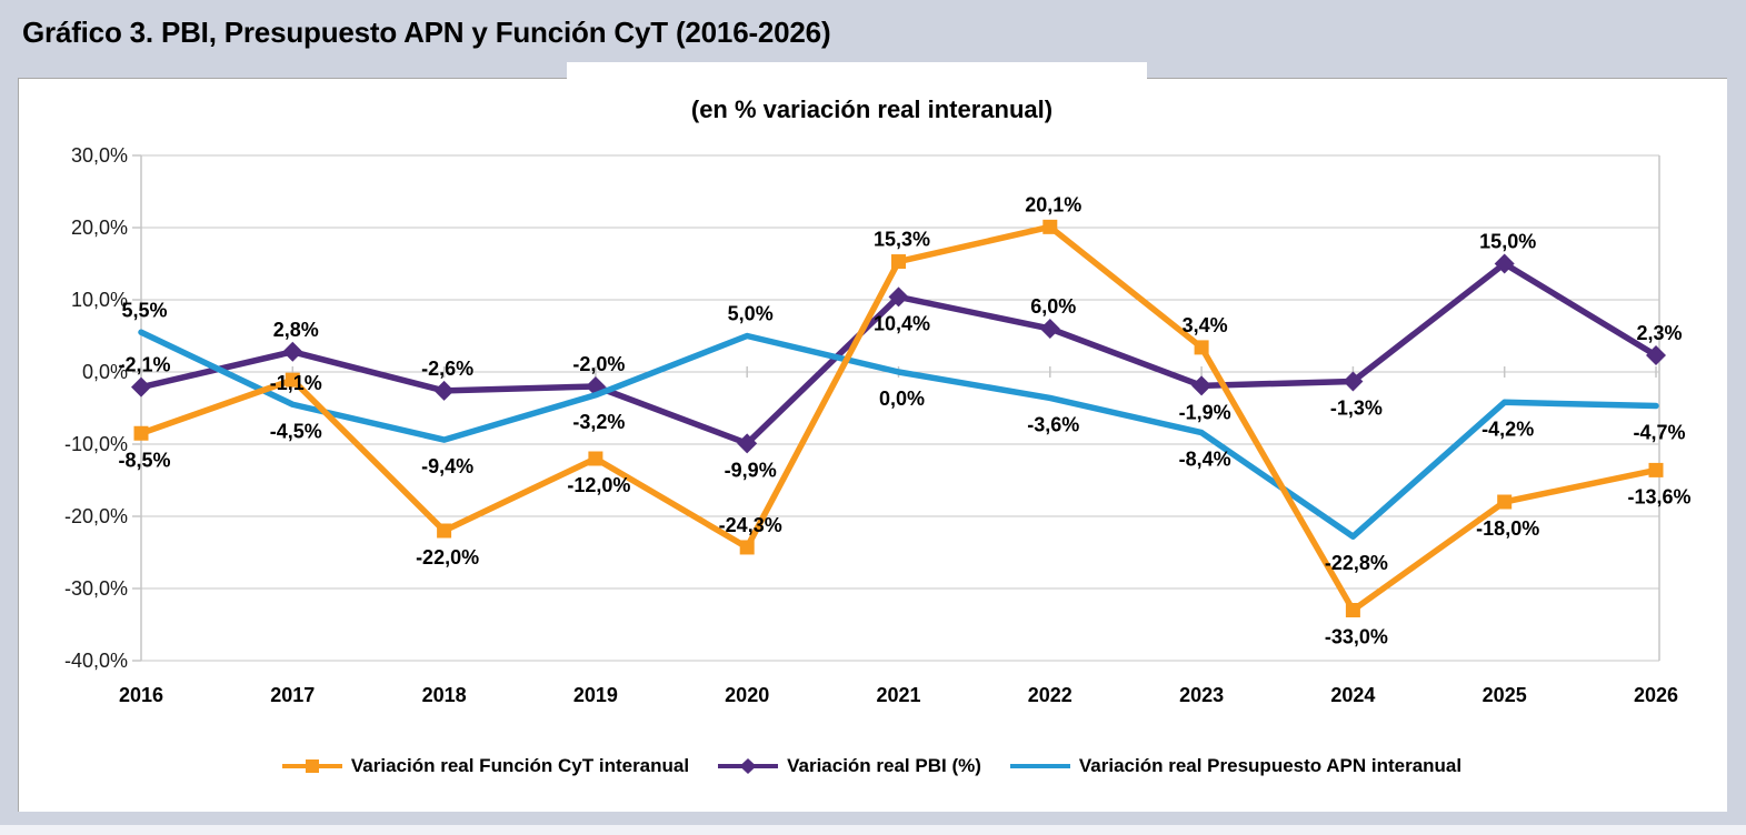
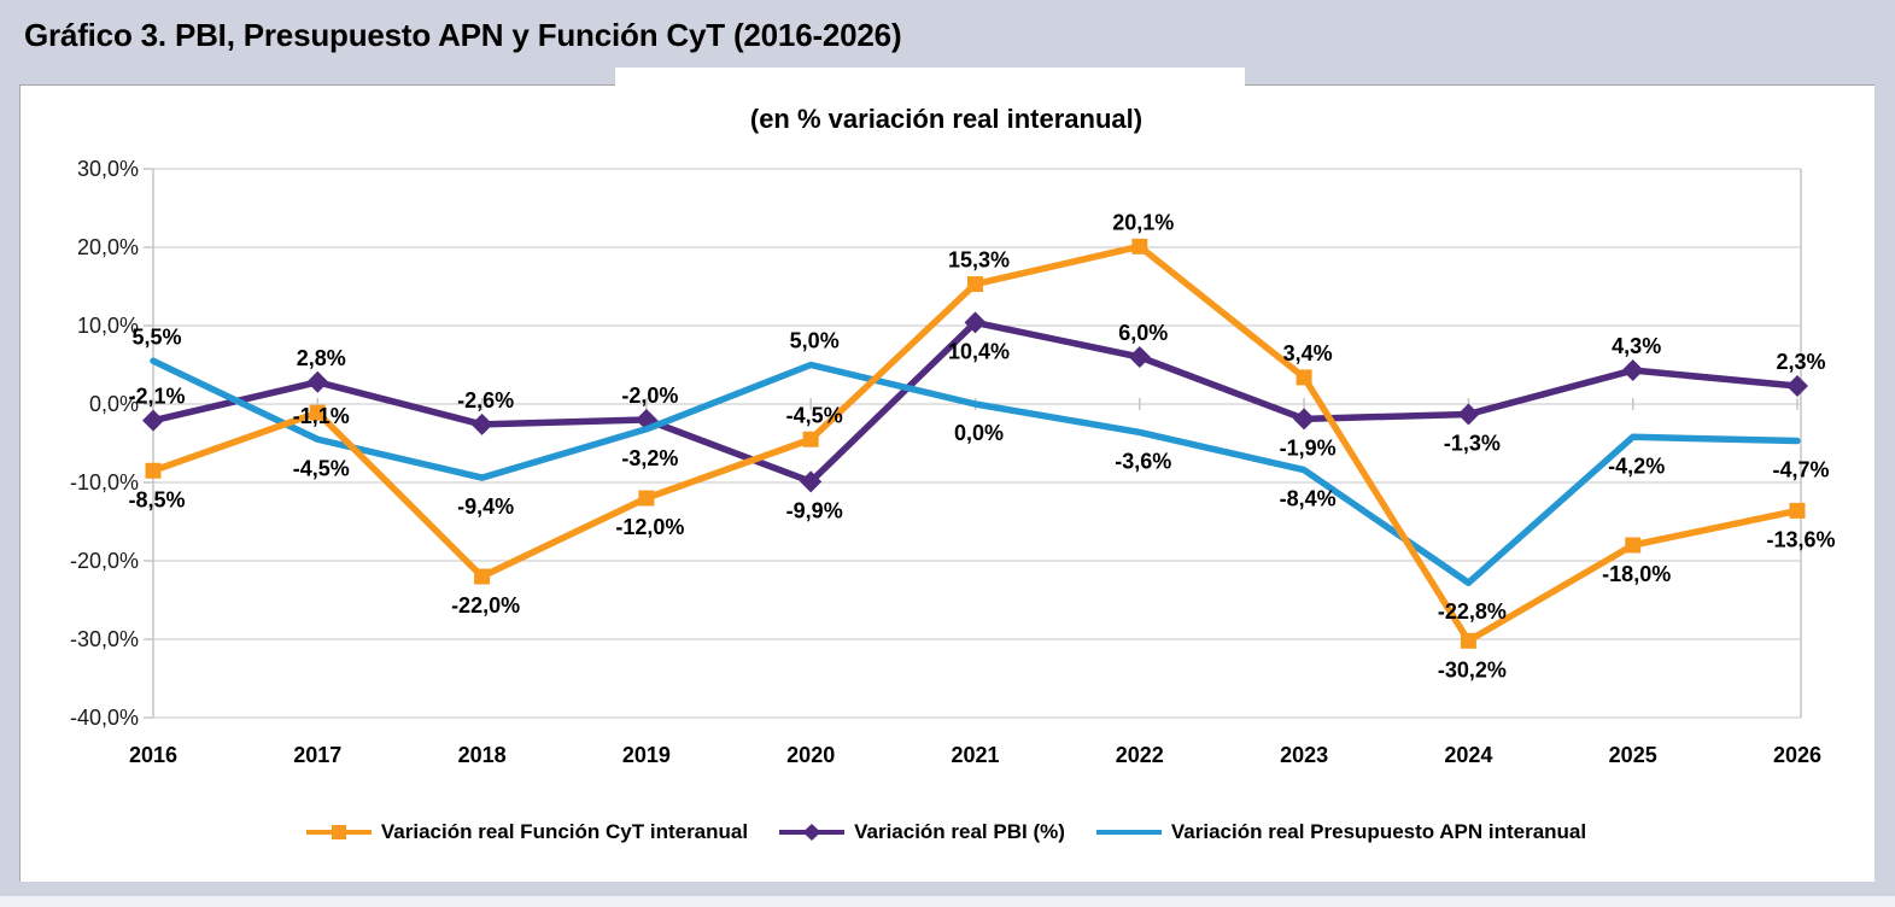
Variación real Función CyT interanual/2020: -24,3% -> -4,5%
Variación real Función CyT interanual/2024: -33,0% -> -30,2%
Variación real PBI (%)/2025: 15,0% -> 4,3%
